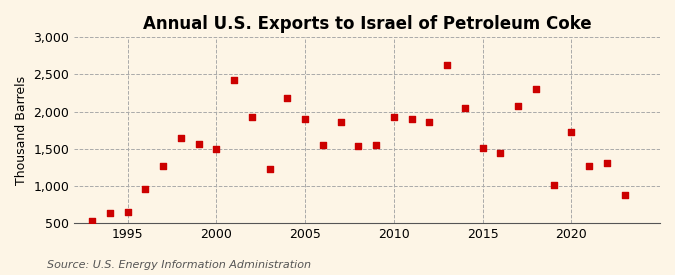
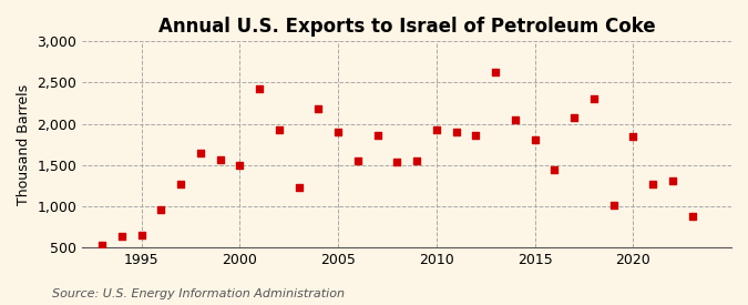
2015: 1,510 -> 1,800
2020: 1,720 -> 1,840
